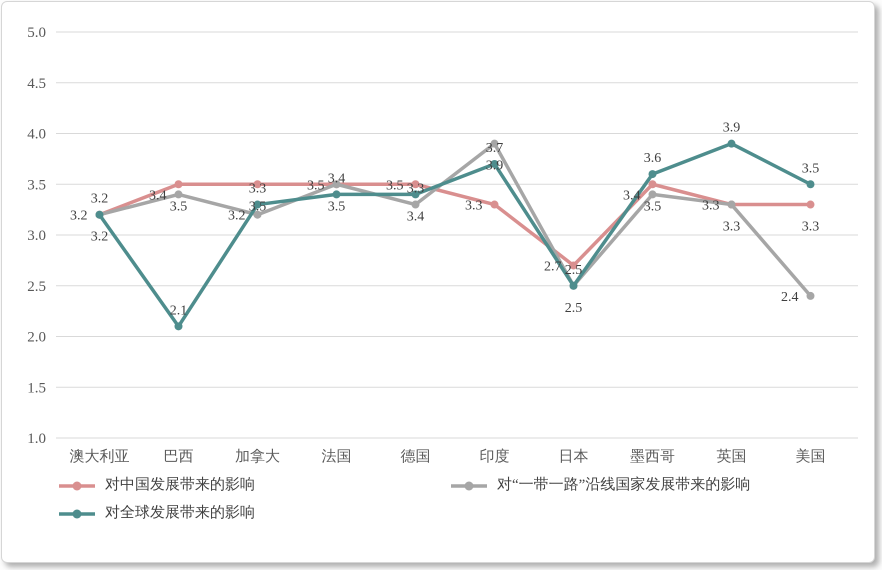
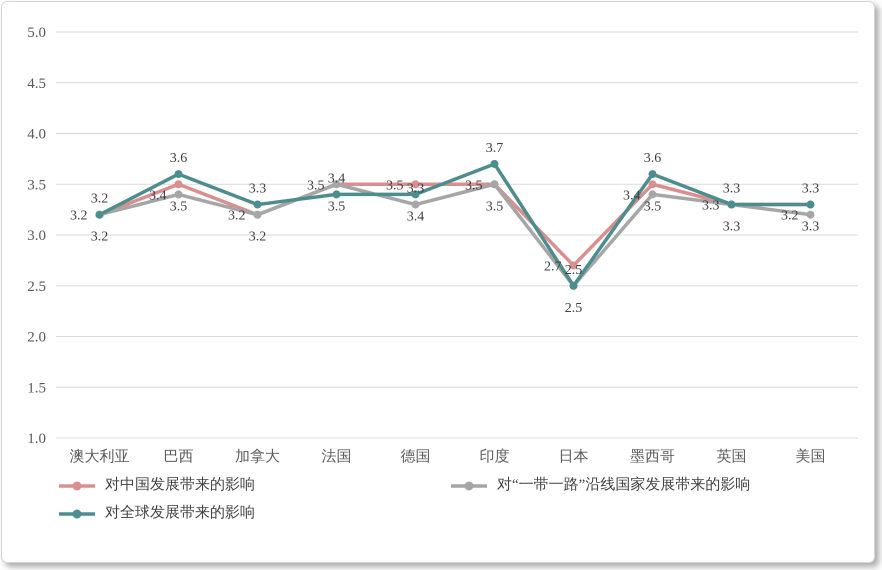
对全球发展带来的影响/巴西: 2.1 -> 3.6
对中国发展带来的影响/加拿大: 3.5 -> 3.2
对中国发展带来的影响/印度: 3.3 -> 3.5
对“一带一路”沿线国家发展带来的影响/印度: 3.9 -> 3.5
对全球发展带来的影响/英国: 3.9 -> 3.3
对“一带一路”沿线国家发展带来的影响/美国: 2.4 -> 3.2
对全球发展带来的影响/美国: 3.5 -> 3.3
